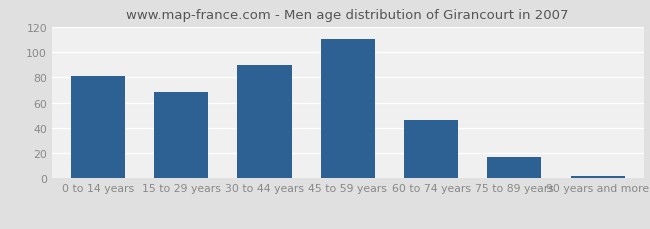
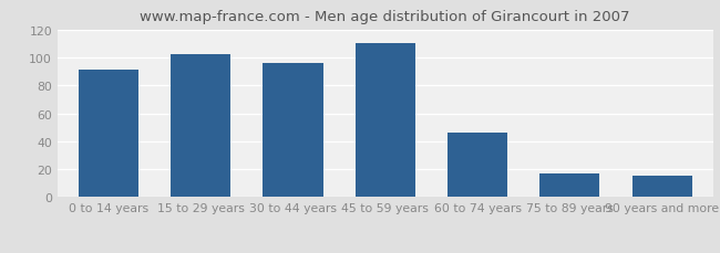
0 to 14 years: 81 -> 91
15 to 29 years: 68 -> 102
30 to 44 years: 90 -> 96
90 years and more: 2 -> 15
